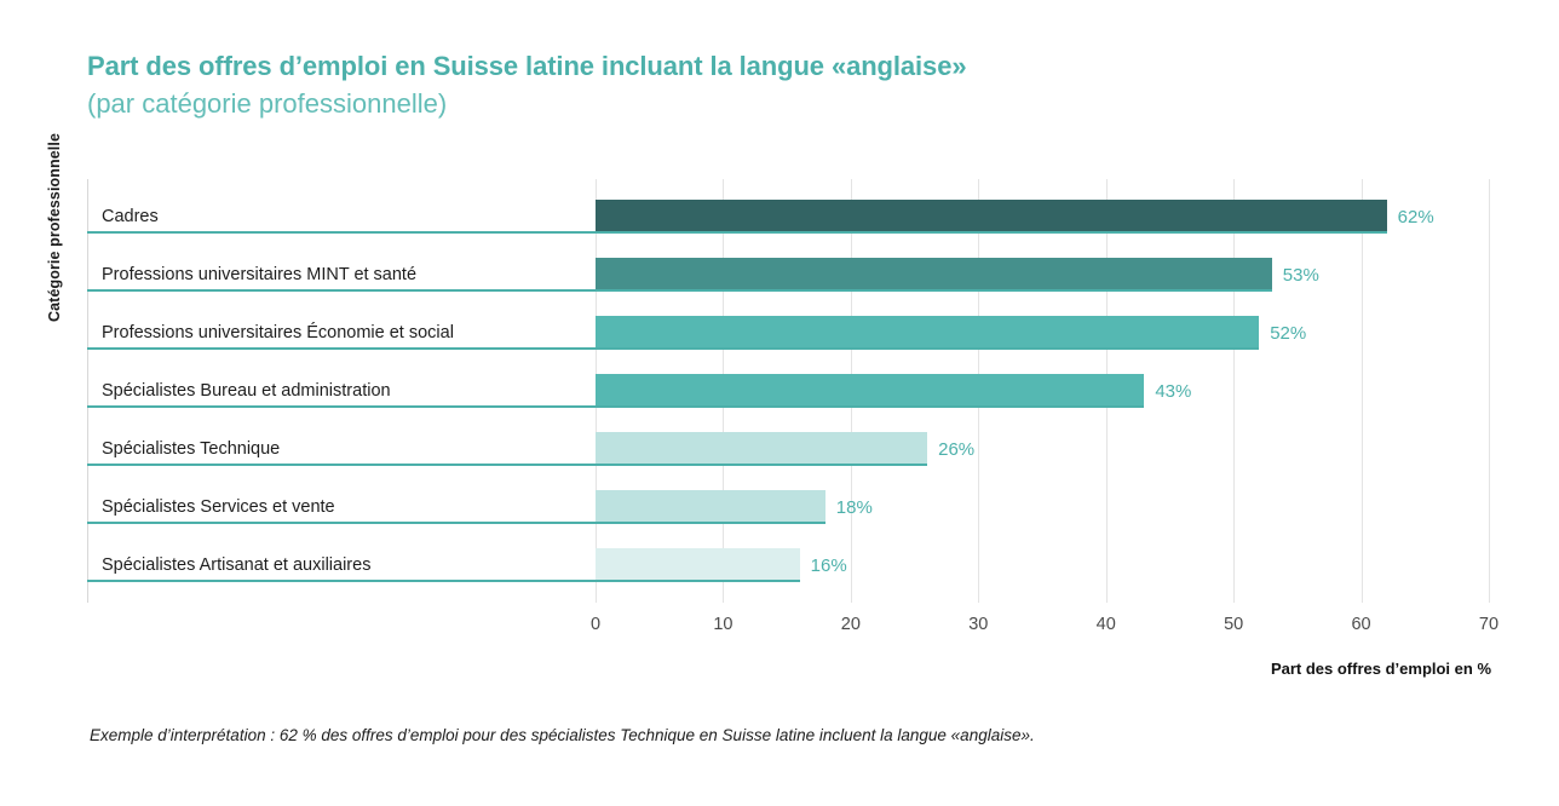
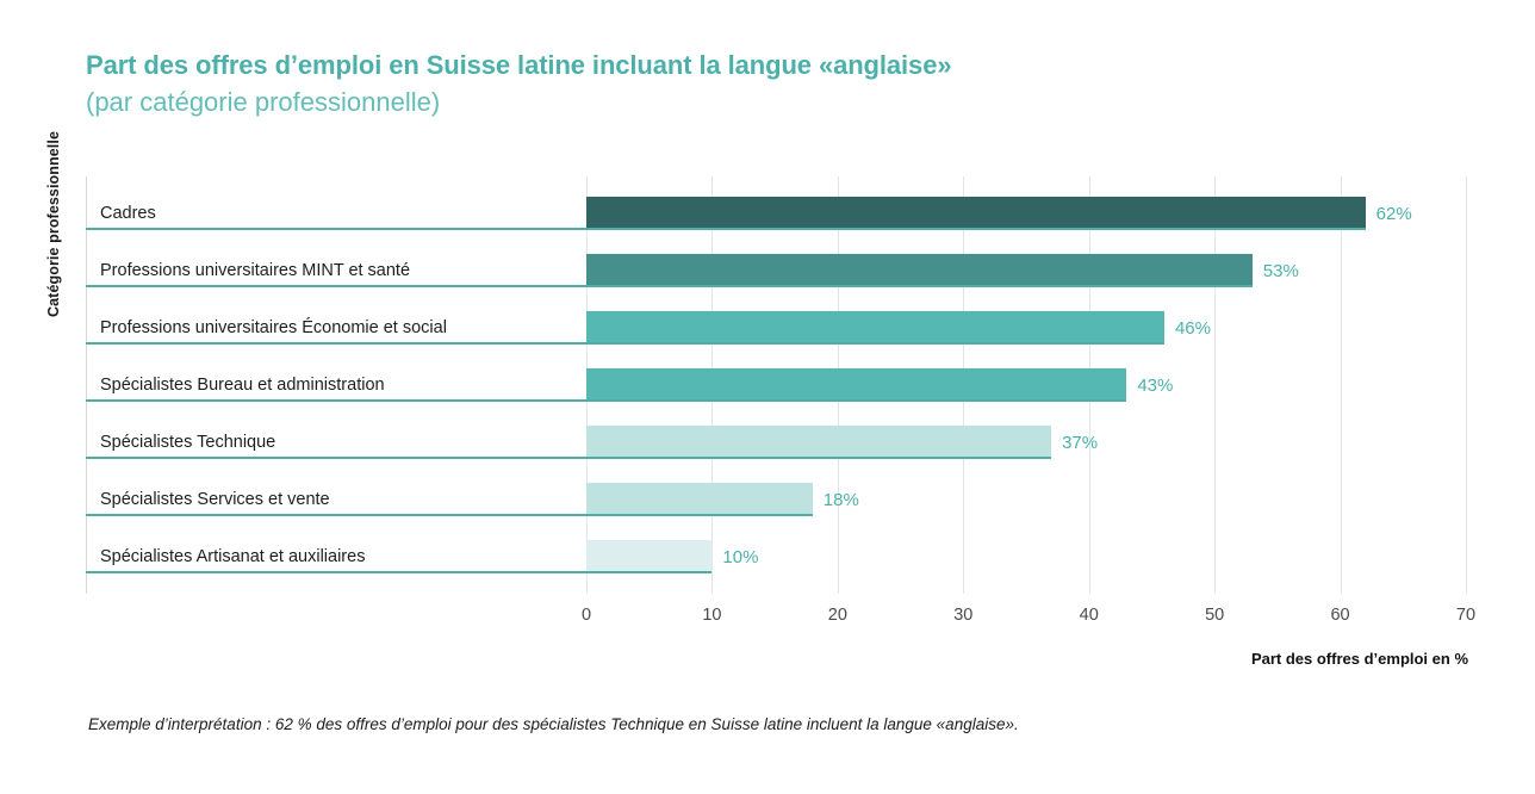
Professions universitaires Économie et social: 52% -> 46%
Spécialistes Technique: 26% -> 37%
Spécialistes Artisanat et auxiliaires: 16% -> 10%
